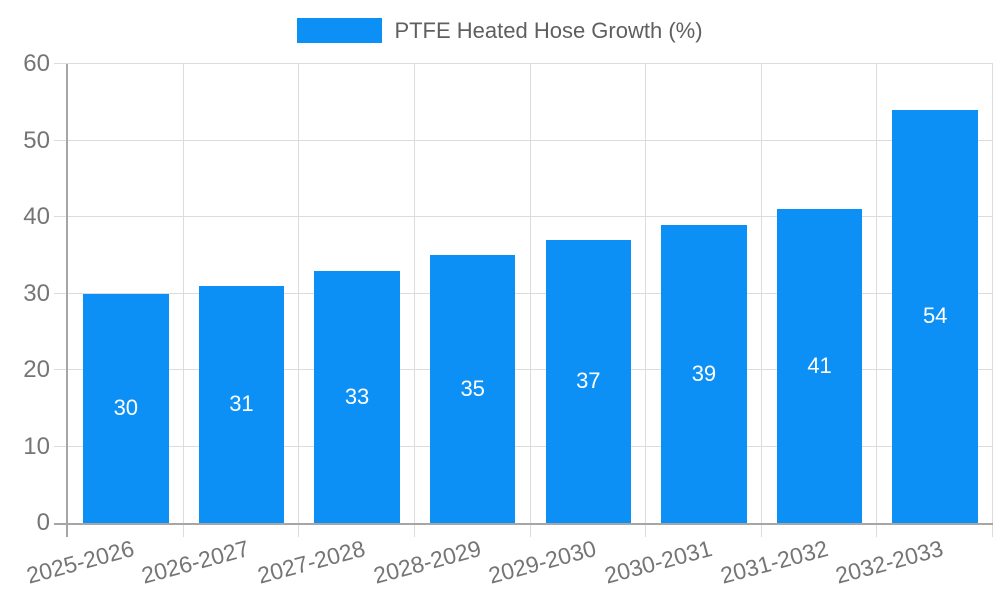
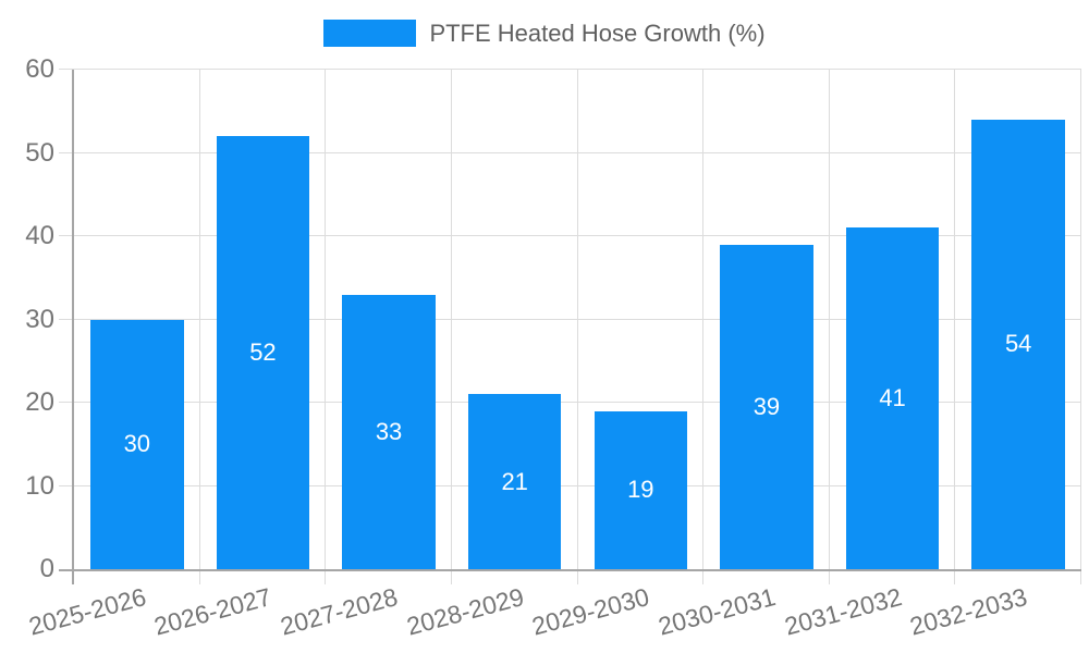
2026-2027: 31 -> 52
2028-2029: 35 -> 21
2029-2030: 37 -> 19
